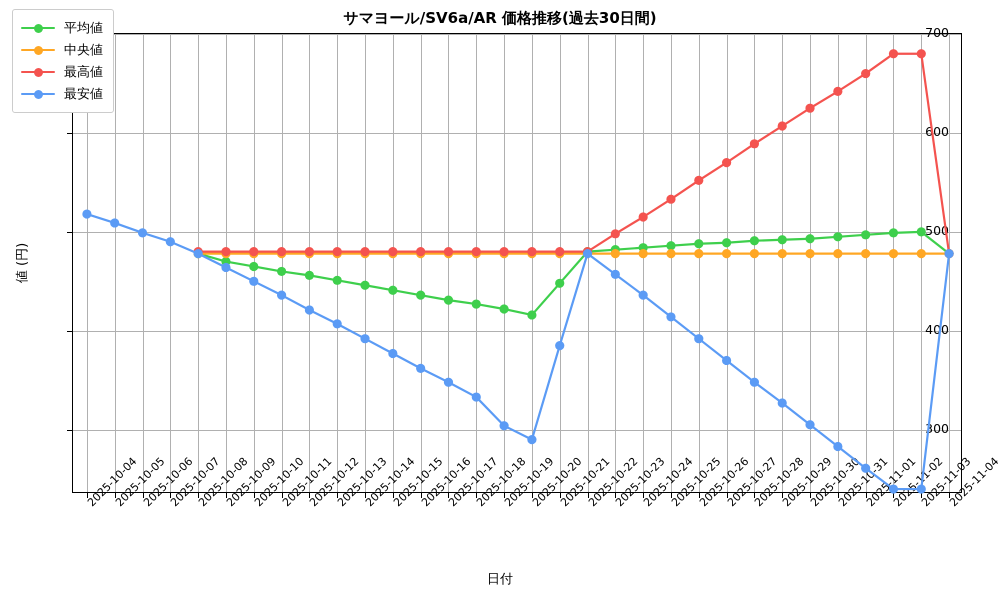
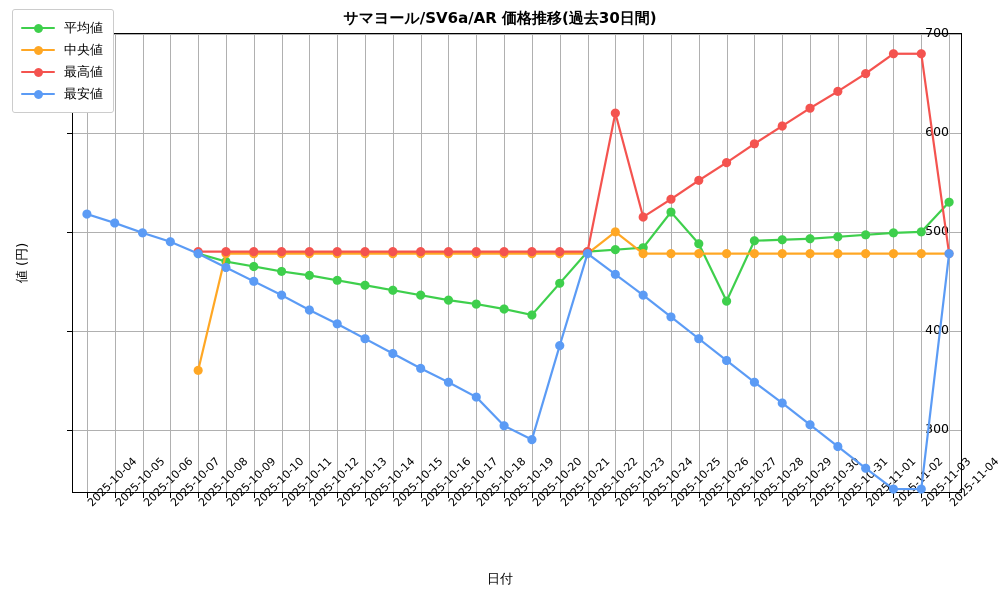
中央値/2025-10-08: 480 -> 360
中央値/2025-10-23: 480 -> 500
最高値/2025-10-23: 500 -> 620
平均値/2025-10-25: 490 -> 520
平均値/2025-10-27: 490 -> 430
平均値/2025-11-04: 480 -> 530
